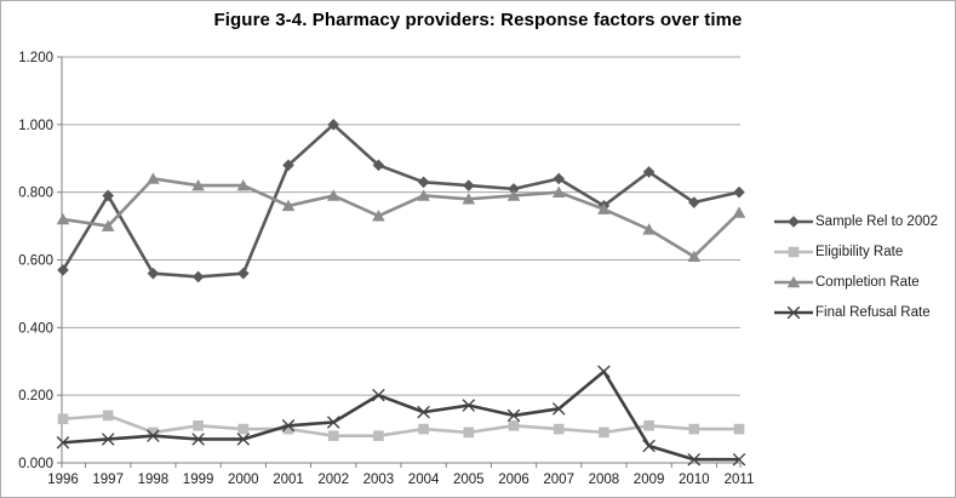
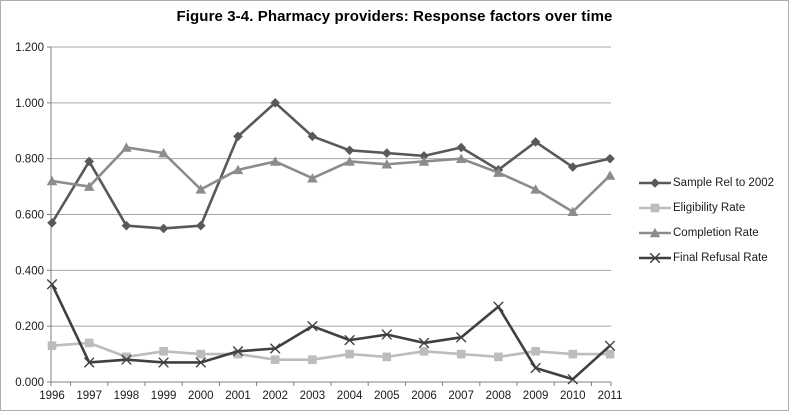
Final Refusal Rate/1996: 0.06 -> 0.35
Completion Rate/2000: 0.82 -> 0.69
Final Refusal Rate/2011: 0.01 -> 0.13
